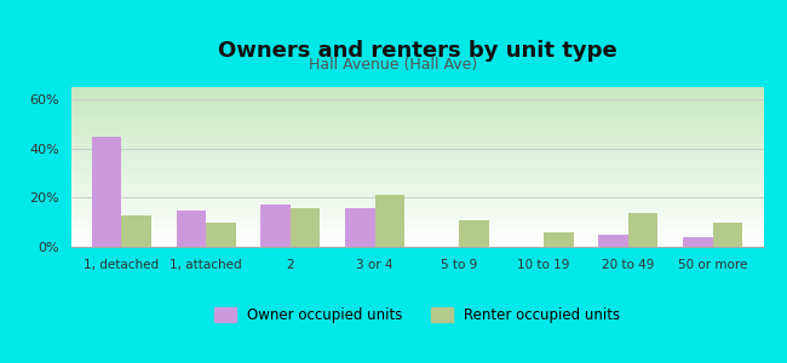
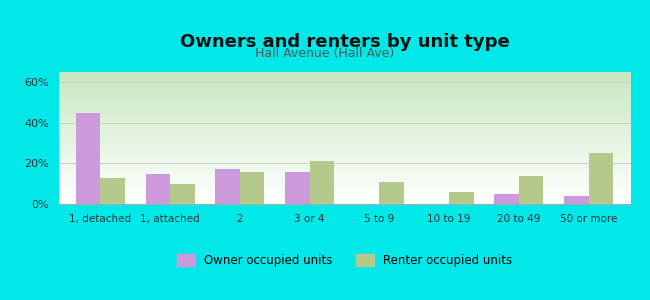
Renter occupied units/50 or more: 10% -> 25%
